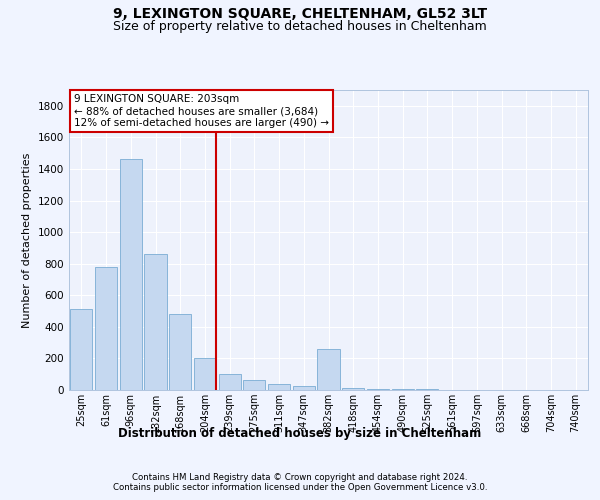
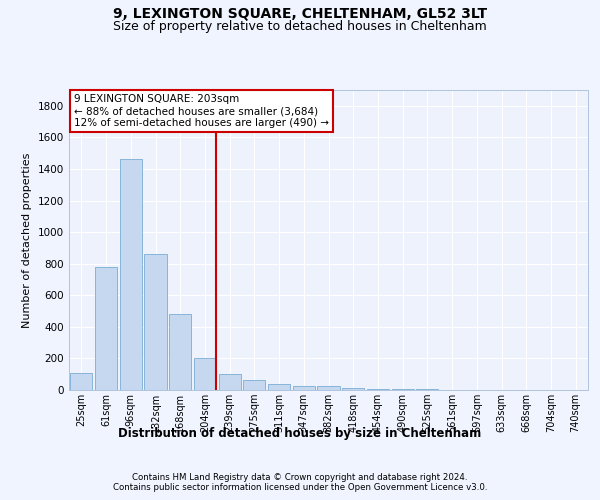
25sqm: 510 -> 110
382sqm: 260 -> 30
